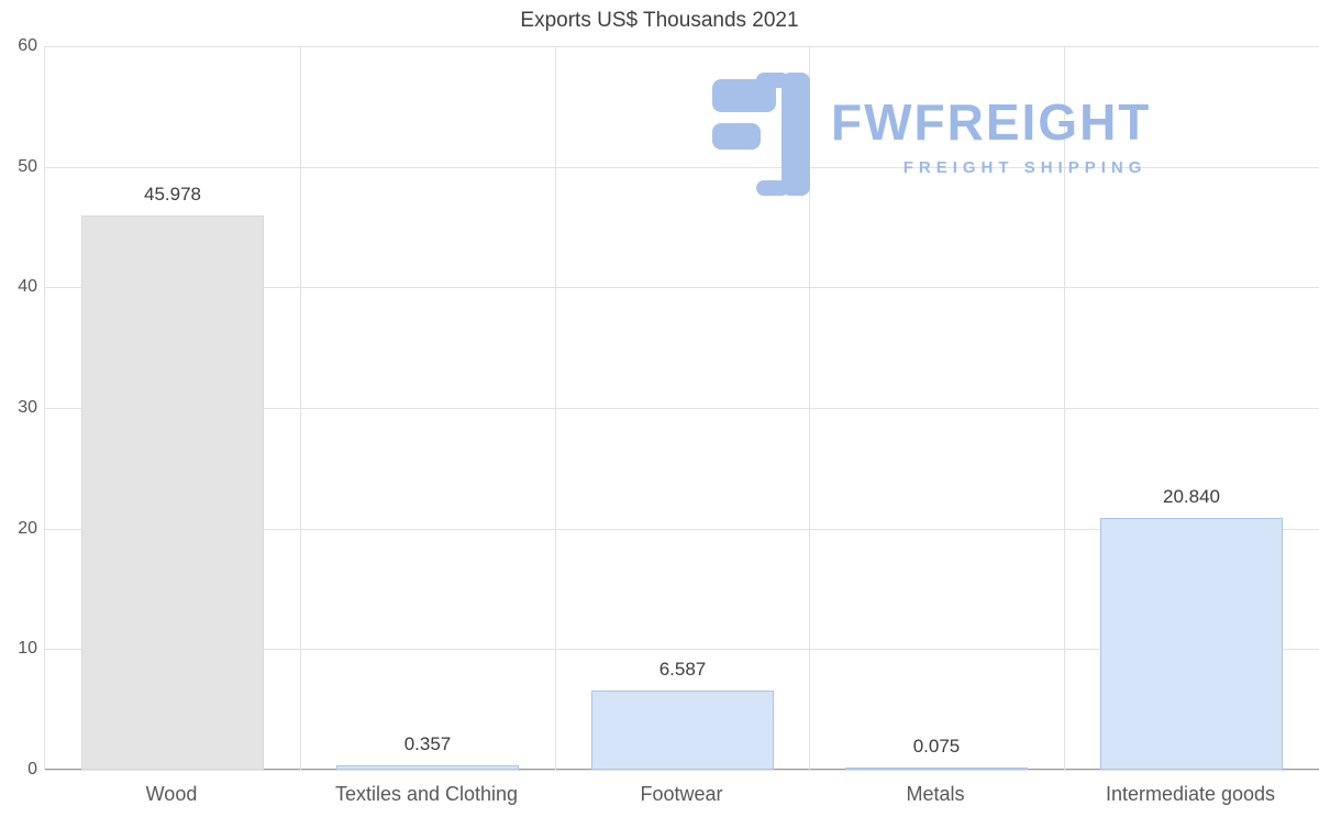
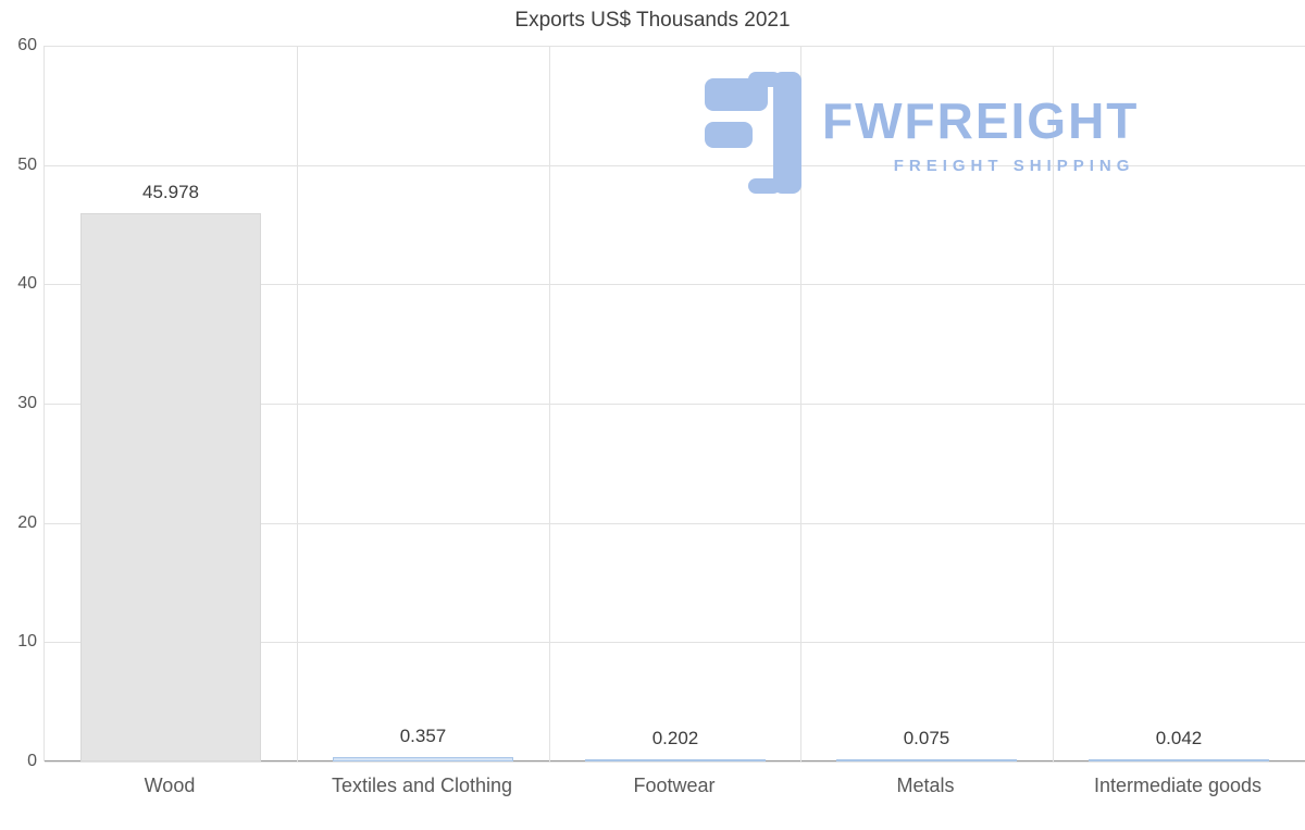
Footwear: 6.587 -> 0.202
Intermediate goods: 20.840 -> 0.042
